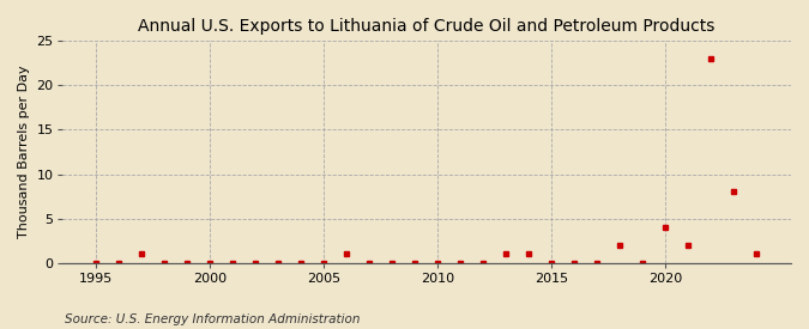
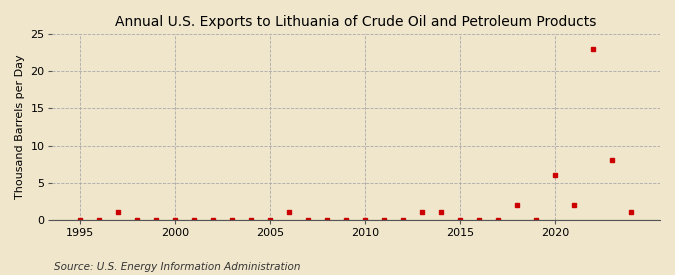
2020: 4 -> 6
